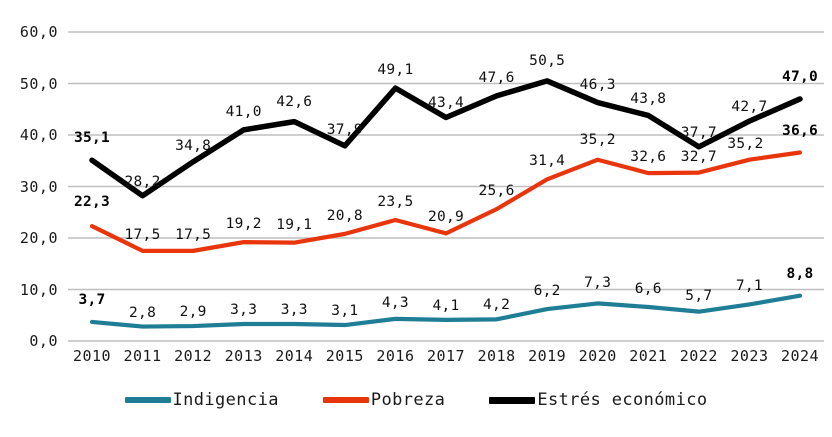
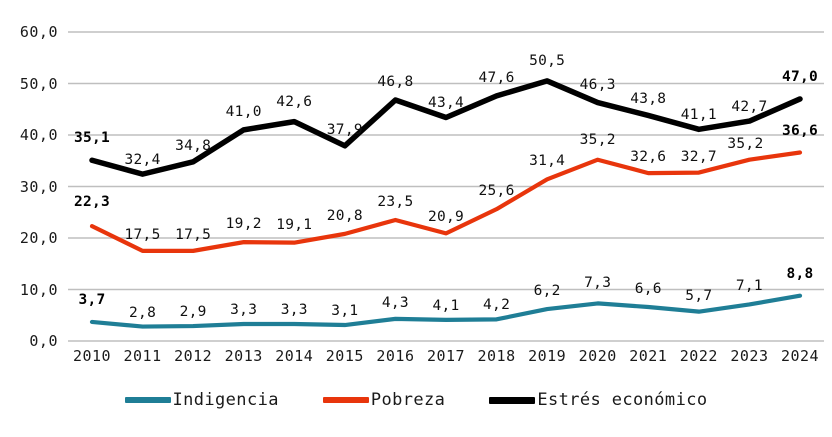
Estrés económico/2011: 28,2 -> 32,4
Estrés económico/2016: 49,1 -> 46,8
Estrés económico/2022: 37,7 -> 41,1
